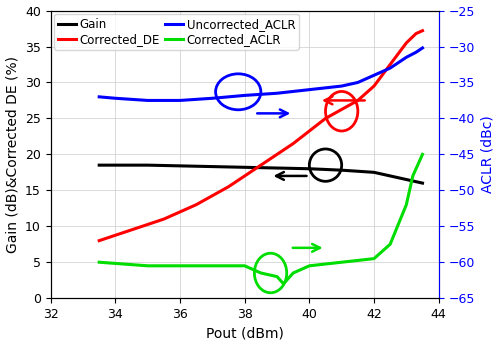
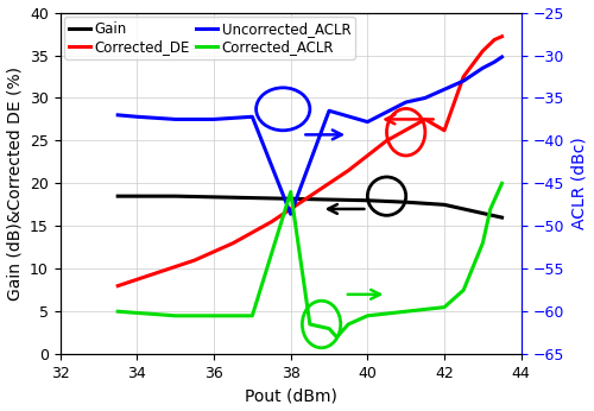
Uncorrected_ACLR/38: -36.8 -> -48.6
Corrected_ACLR/38: -60.5 -> -46.0
Uncorrected_ACLR/40: -36.0 -> -37.8
Corrected_DE/42: 29.5 -> 26.2
